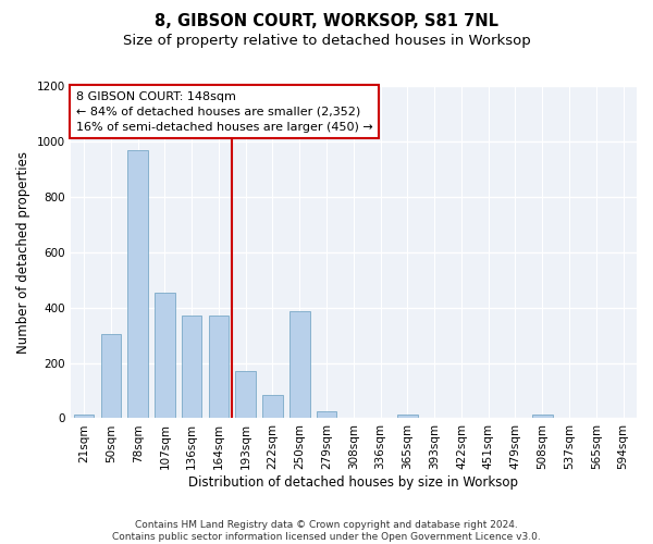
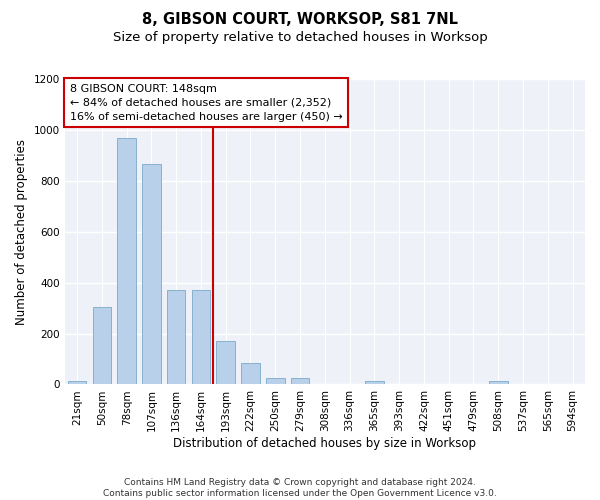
107sqm: 455 -> 868
250sqm: 385 -> 25
